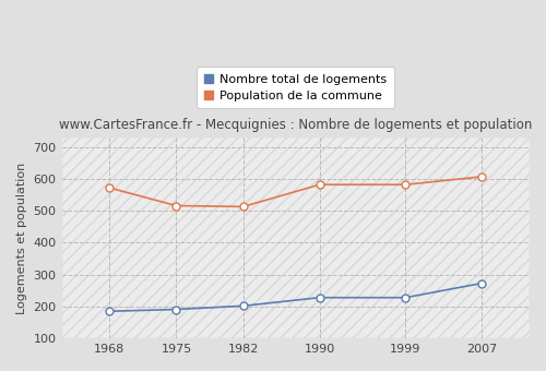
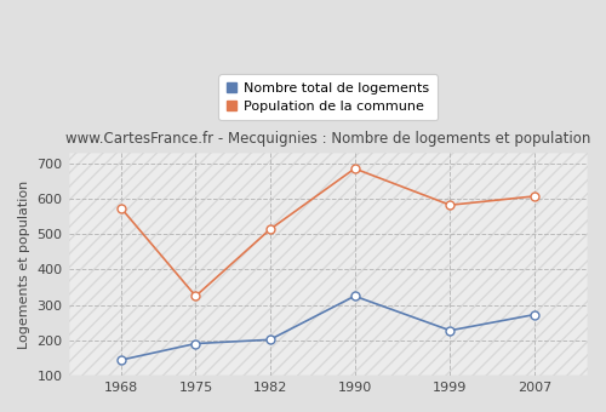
Nombre total de logements/1968: 185 -> 145
Population de la commune/1975: 516 -> 325
Nombre total de logements/1990: 228 -> 325
Population de la commune/1990: 582 -> 685
